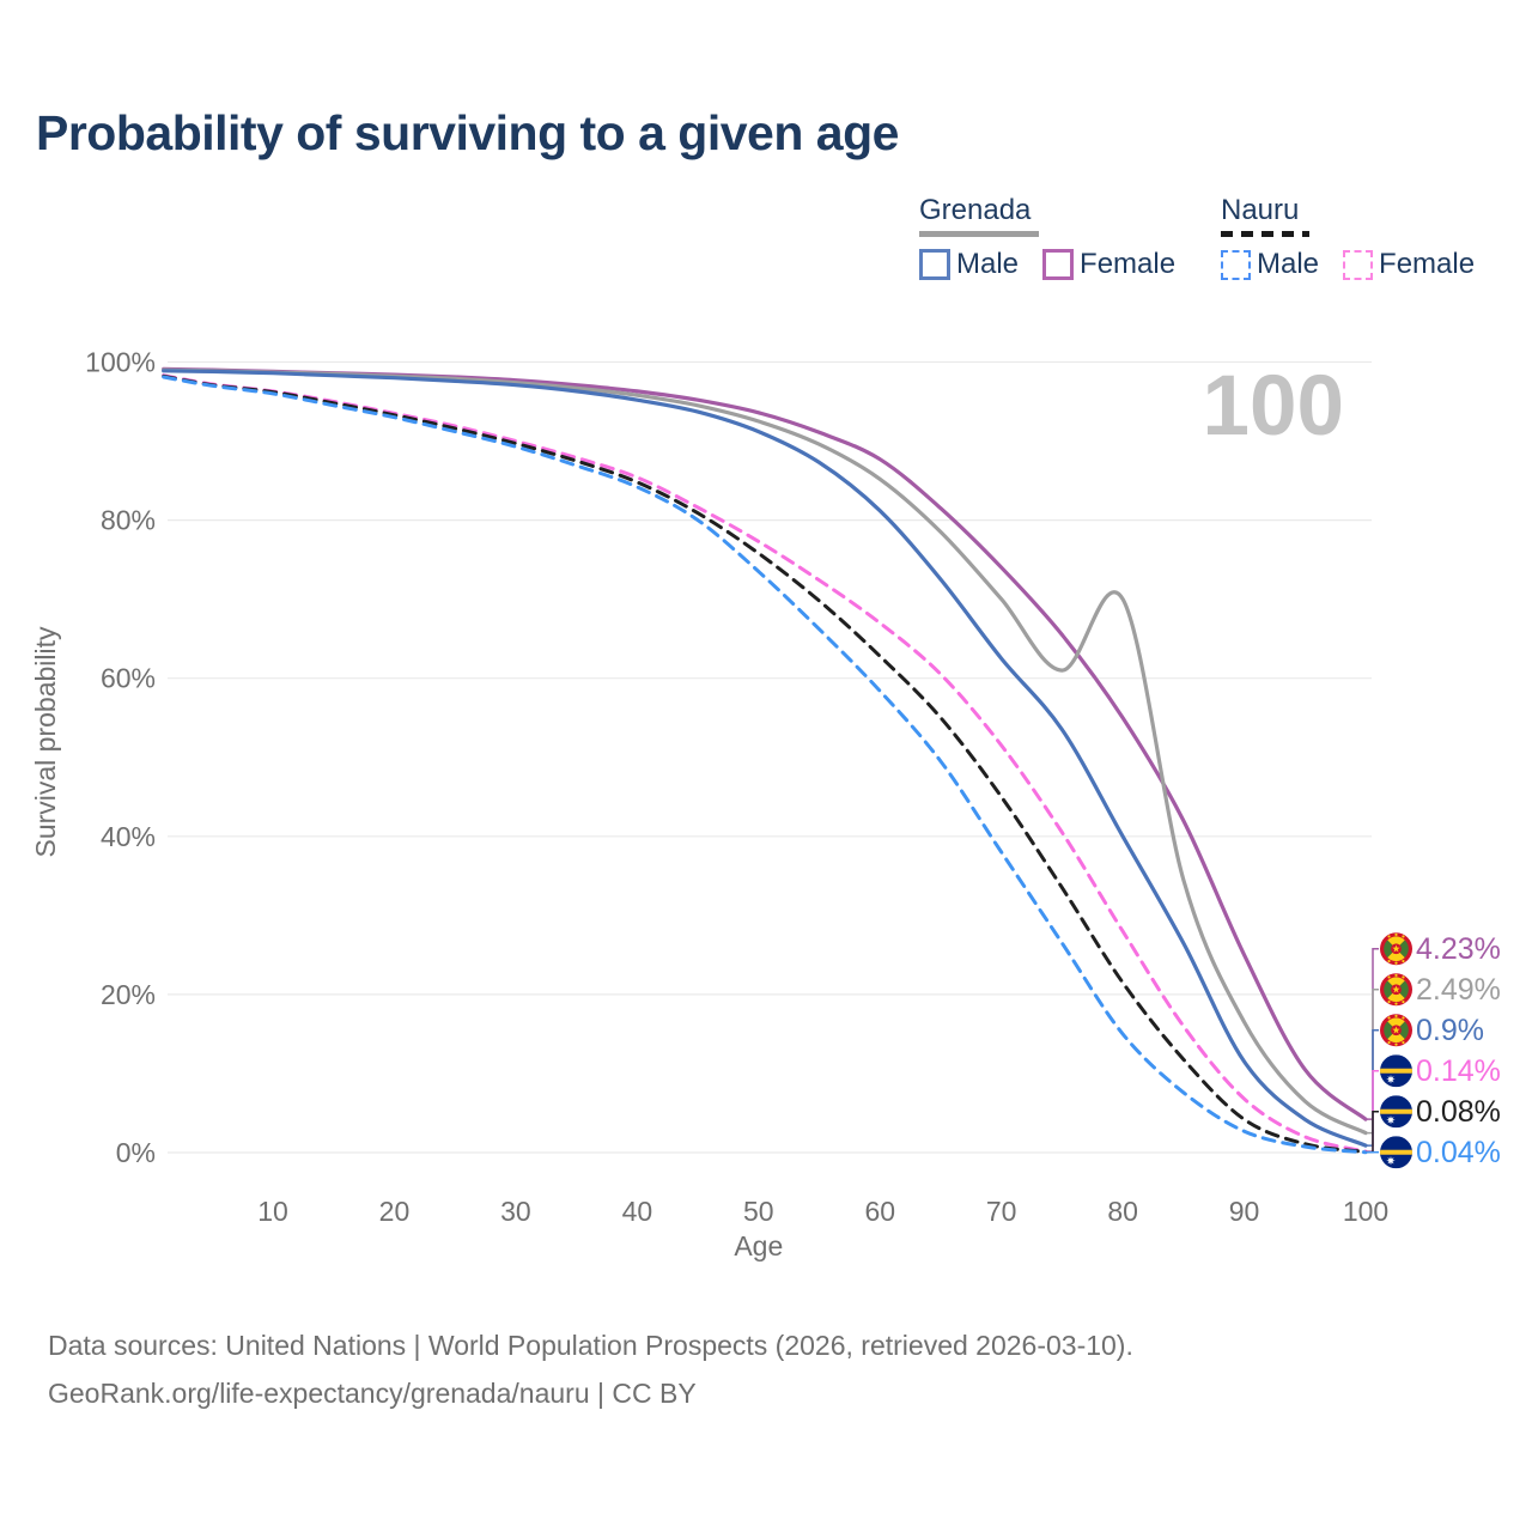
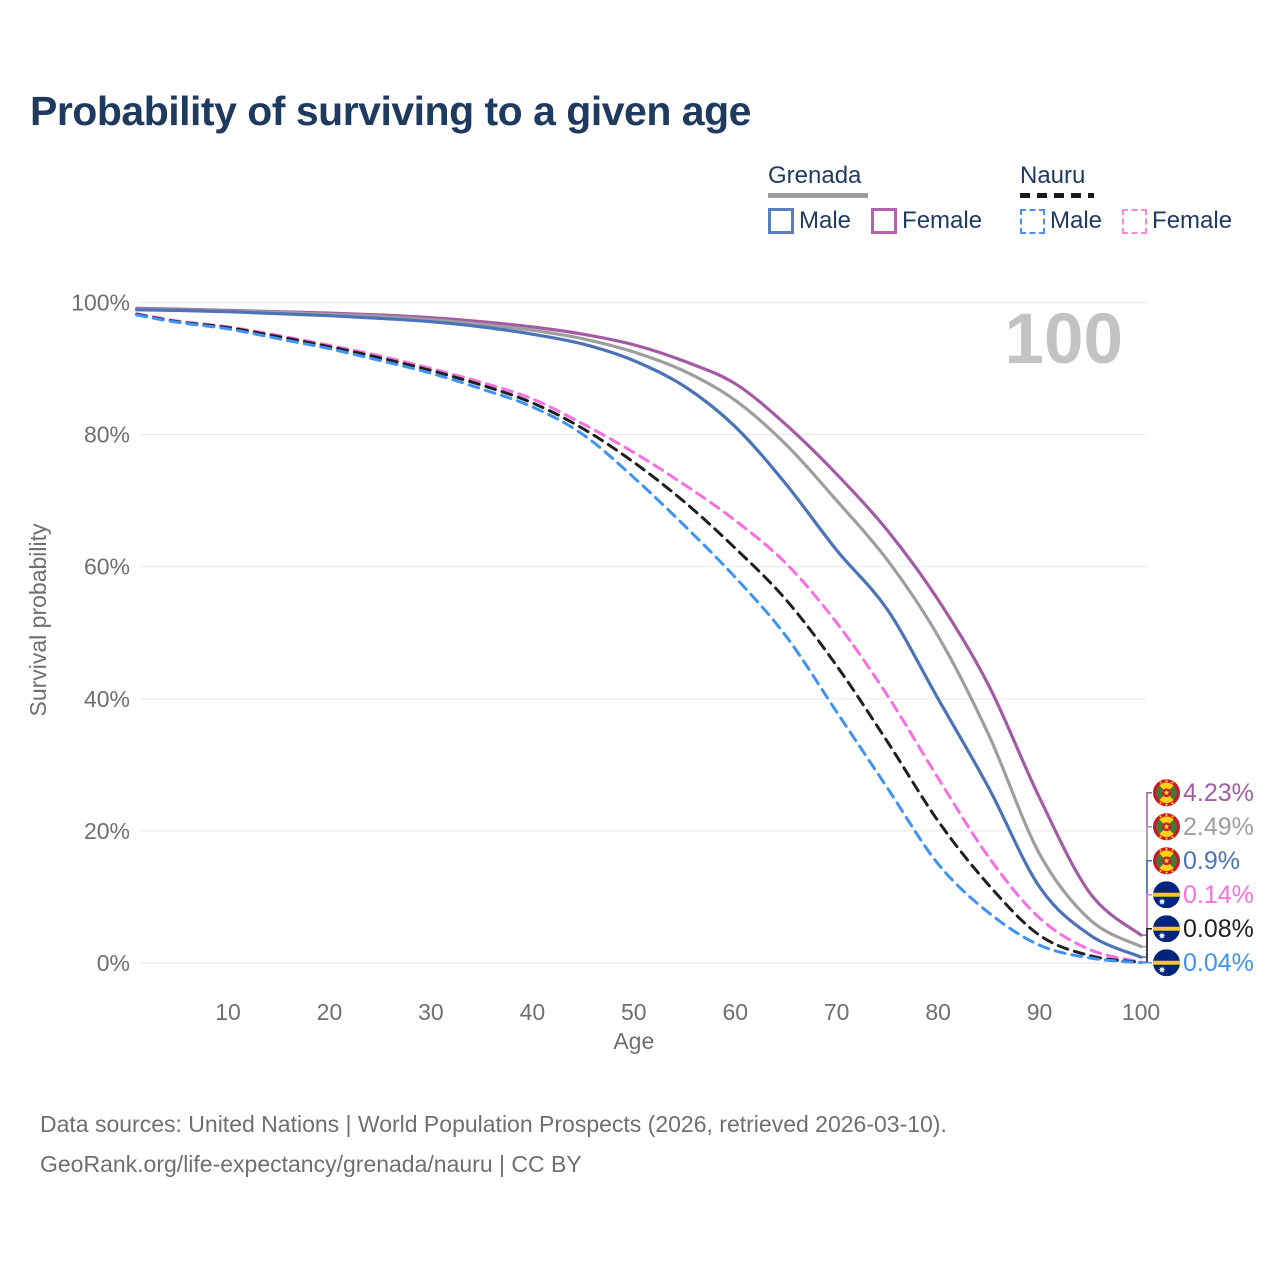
Grenada/80: 70% -> 50%
